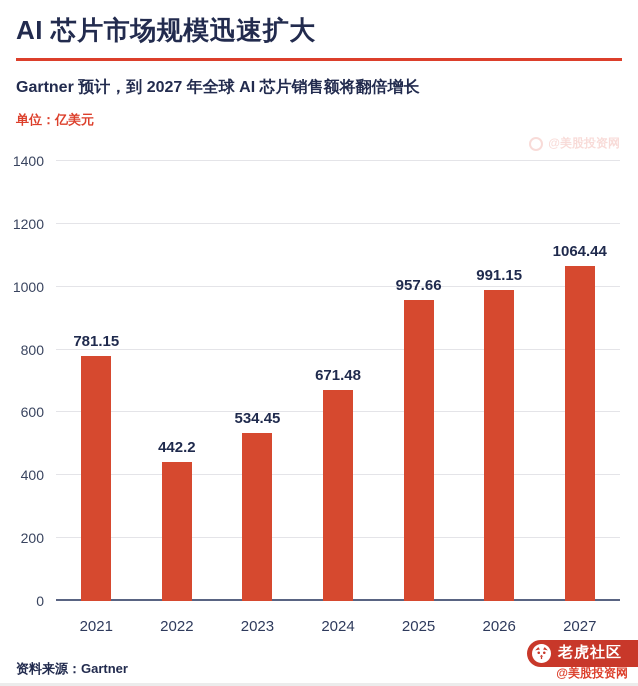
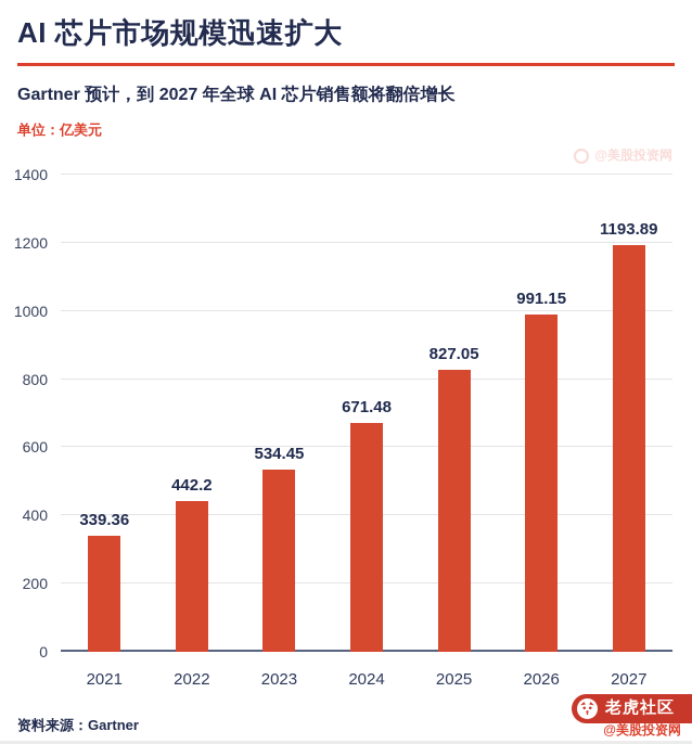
2021: 781.15 -> 339.36
2025: 957.66 -> 827.05
2027: 1064.44 -> 1193.89
